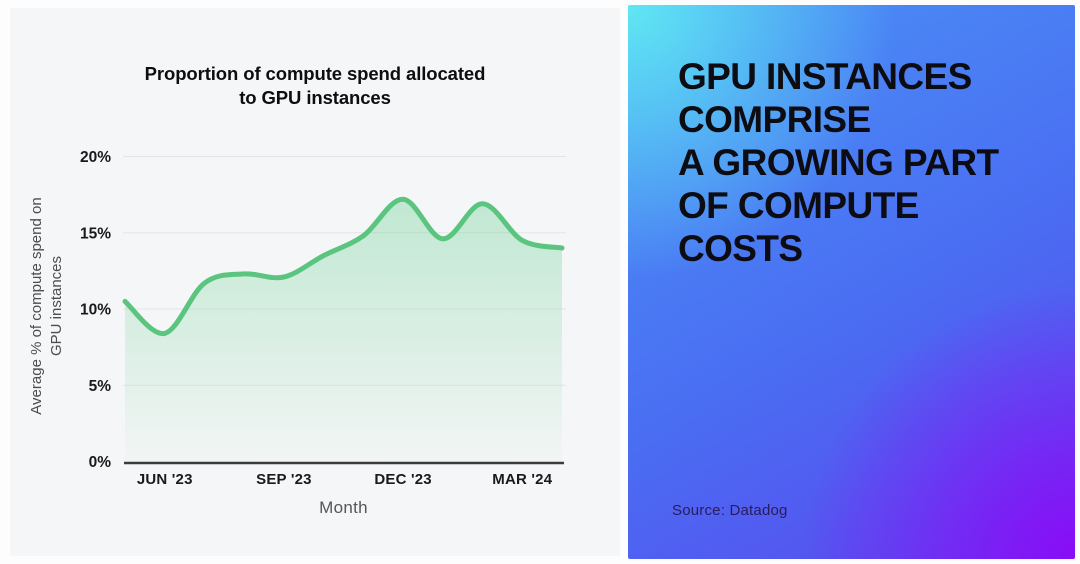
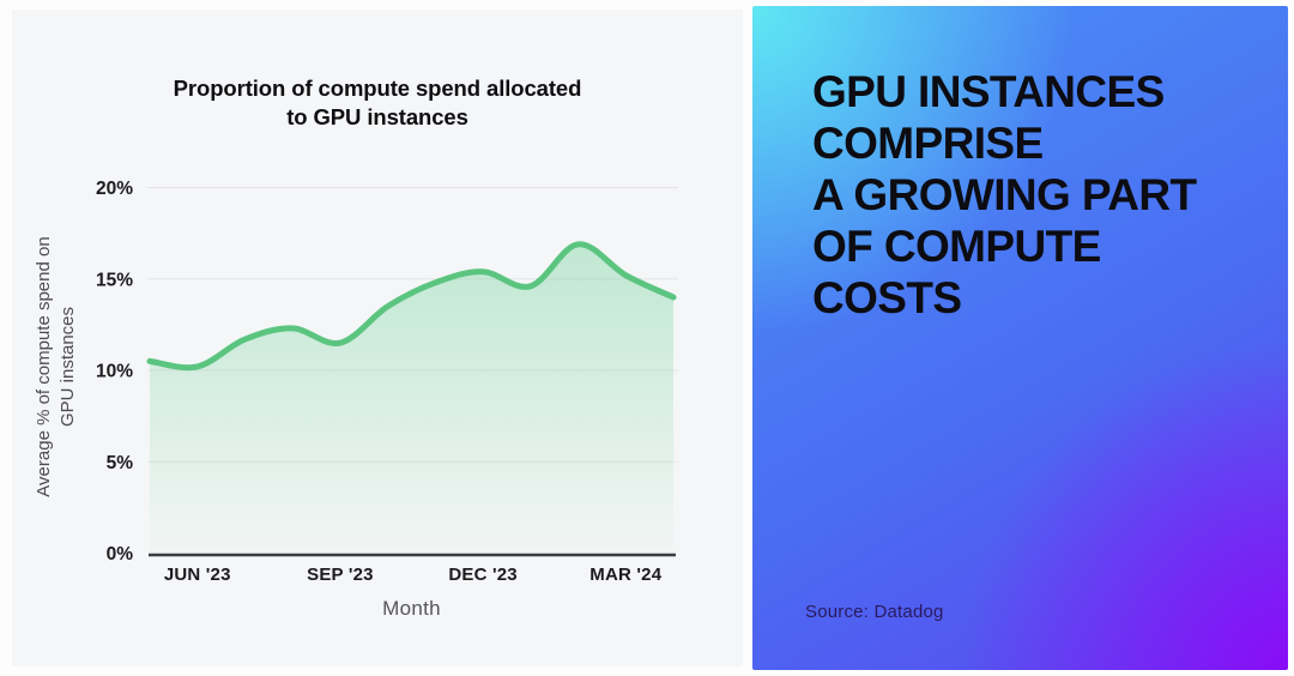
JUN '23: 8.4% -> 10.2%
SEP '23: 12.1% -> 11.5%
DEC '23: 17.2% -> 15.4%
MAR '24: 14.5% -> 15.2%
